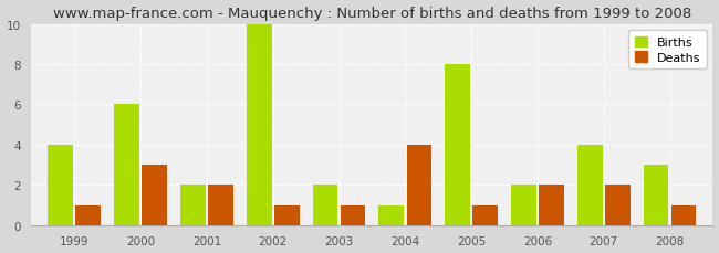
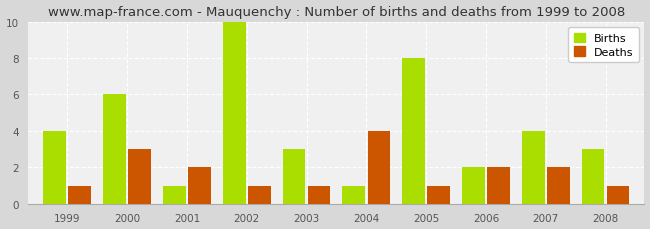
Births/2001: 2 -> 1
Births/2003: 2 -> 3
